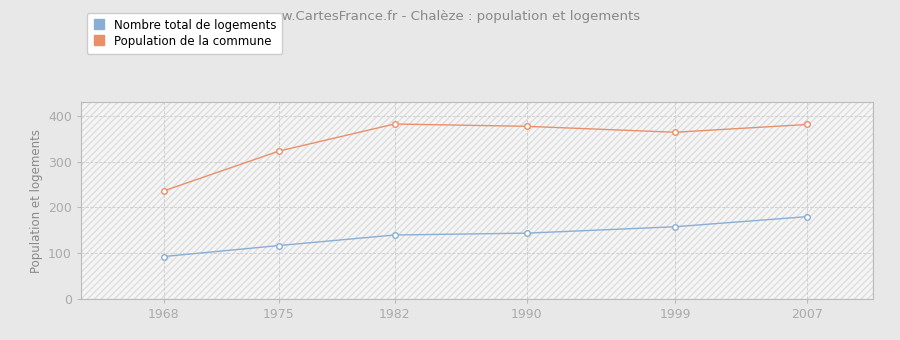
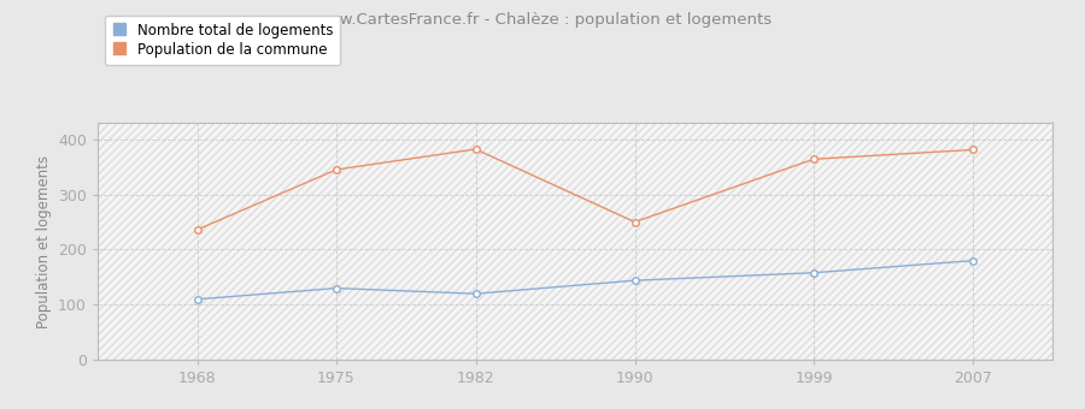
Nombre total de logements/1968: 93 -> 110
Nombre total de logements/1975: 117 -> 130
Population de la commune/1975: 323 -> 345
Nombre total de logements/1982: 140 -> 120
Population de la commune/1990: 377 -> 250
